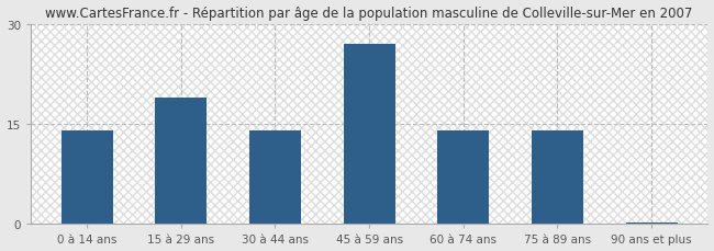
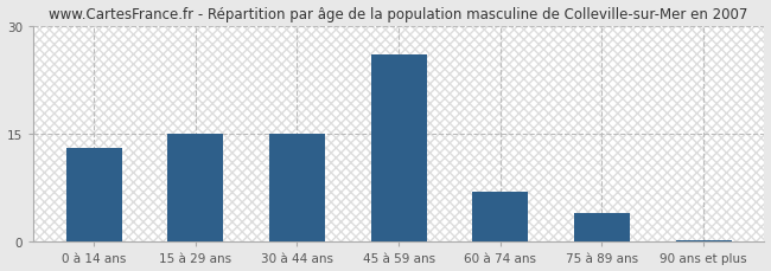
0 à 14 ans: 14.0 -> 13.0
15 à 29 ans: 19.0 -> 15.0
30 à 44 ans: 14.0 -> 15.0
45 à 59 ans: 27.0 -> 26.0
60 à 74 ans: 14.0 -> 7.0
75 à 89 ans: 14.0 -> 4.0
